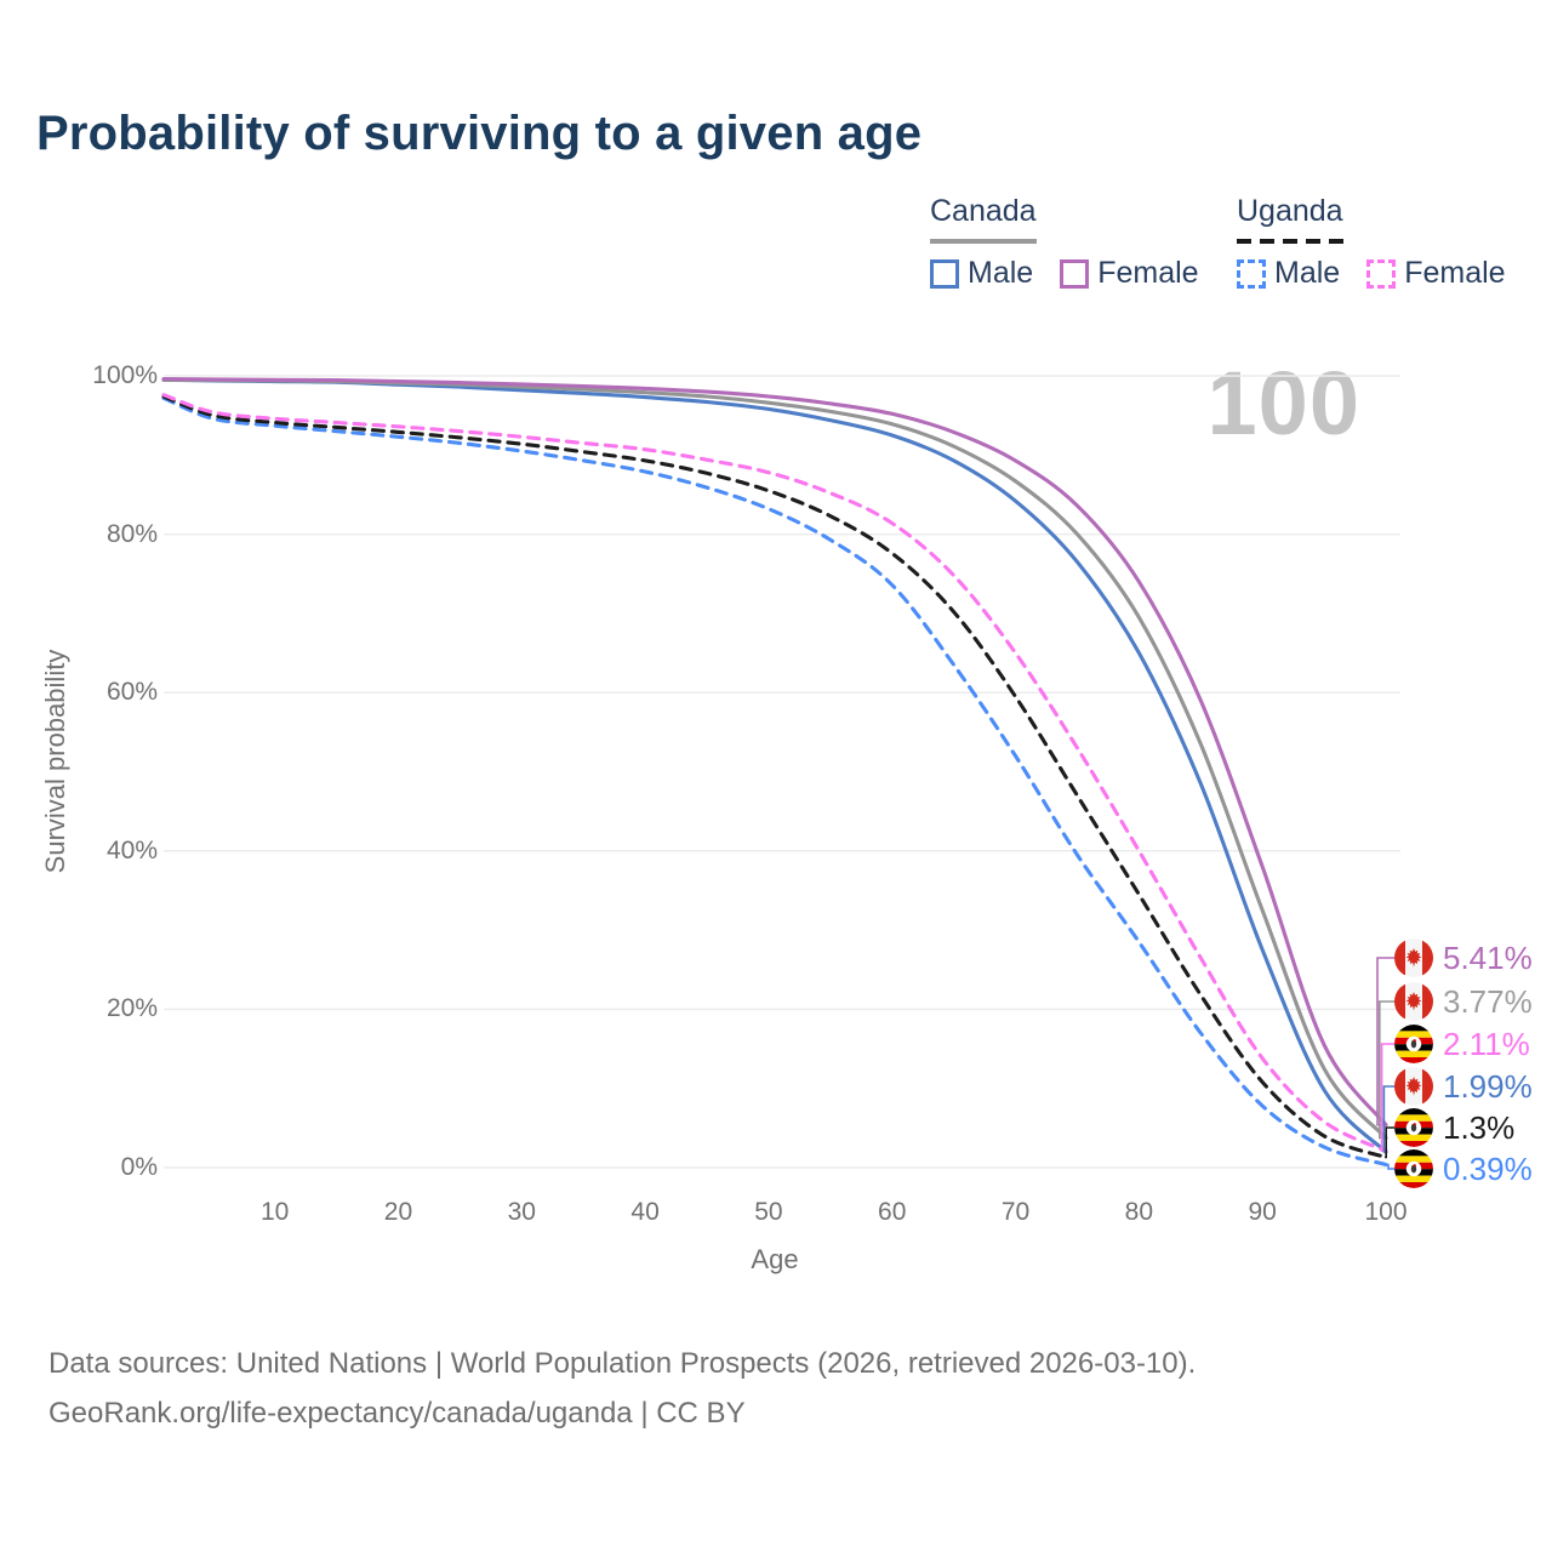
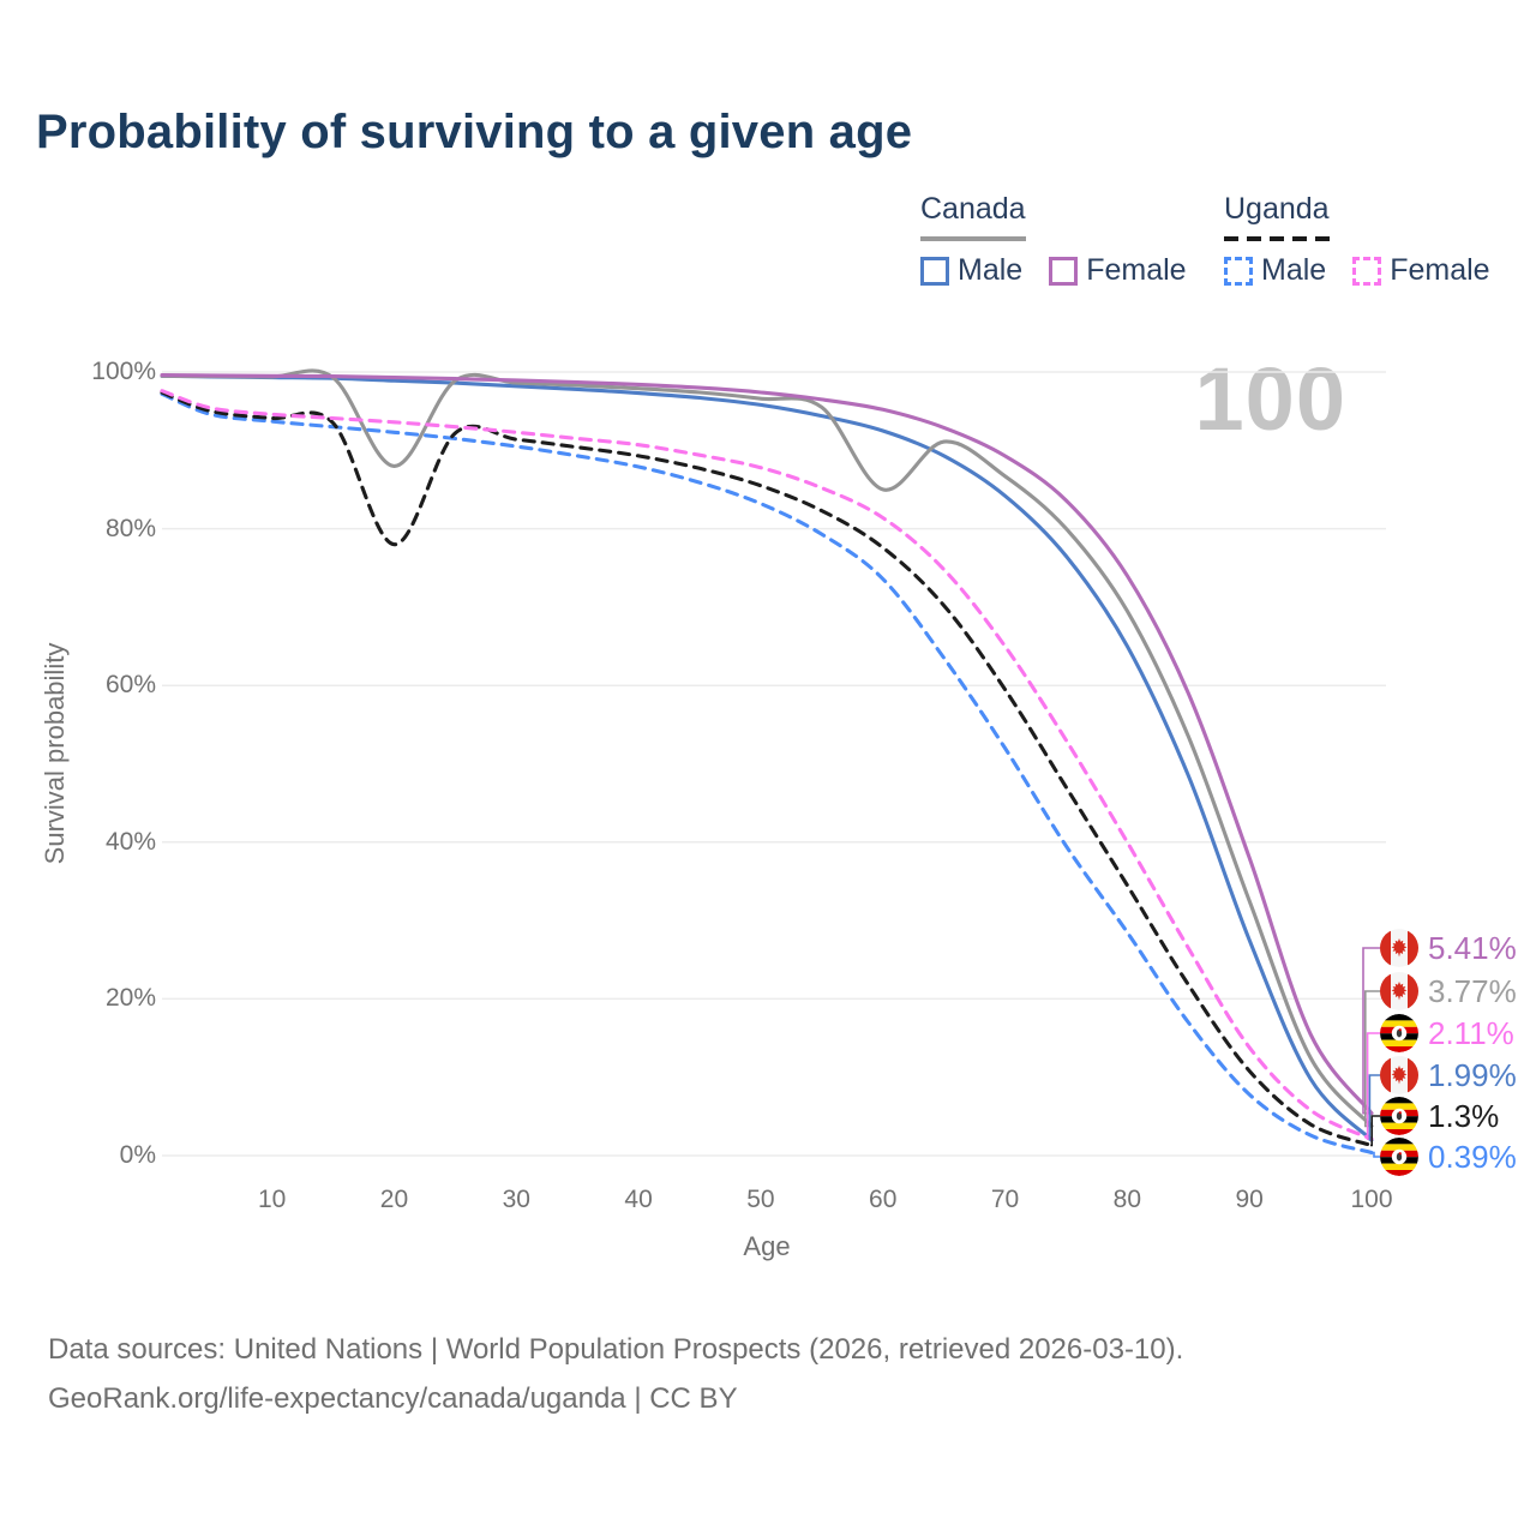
Canada/20: 99% -> 88%
Uganda/20: 93% -> 78%
Canada/60: 94% -> 85%
